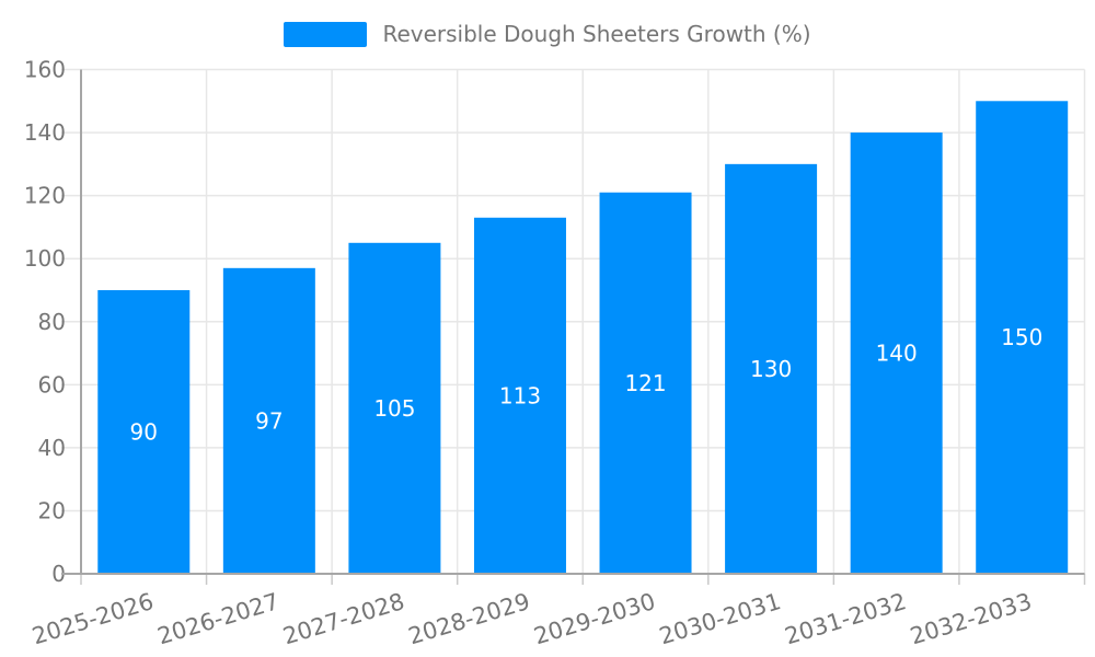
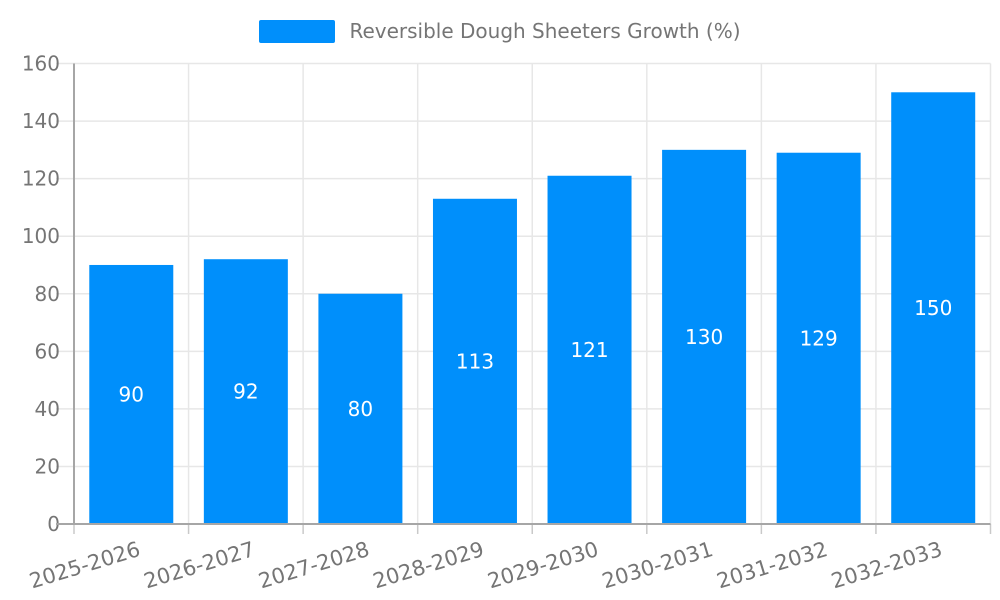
2026-2027: 97 -> 92
2027-2028: 105 -> 80
2031-2032: 140 -> 129
